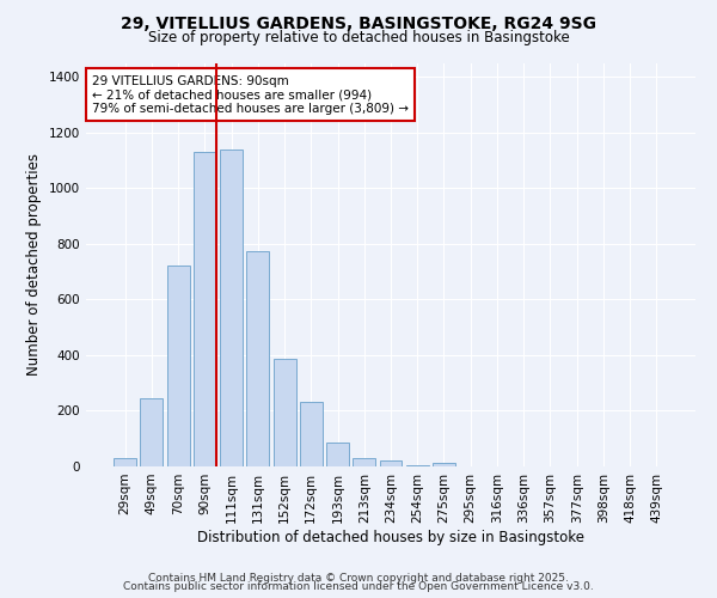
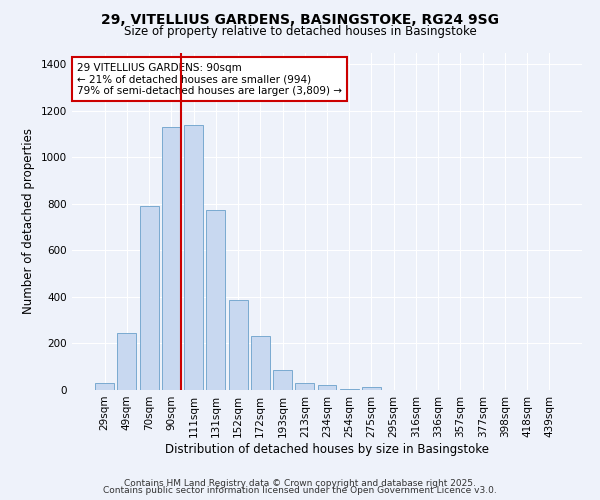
70sqm: 720 -> 790
